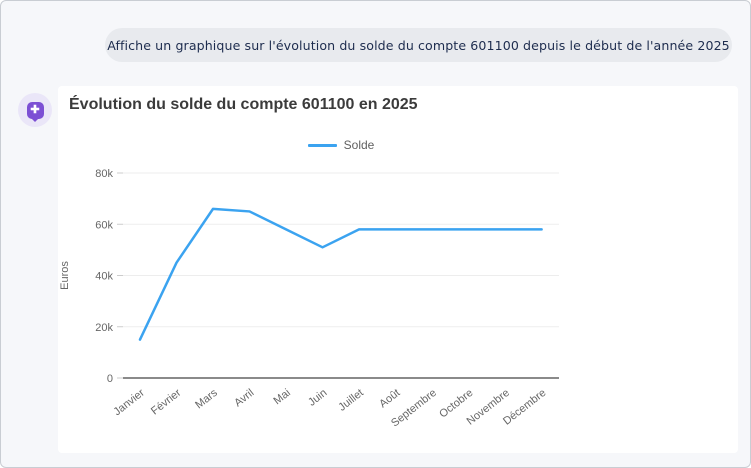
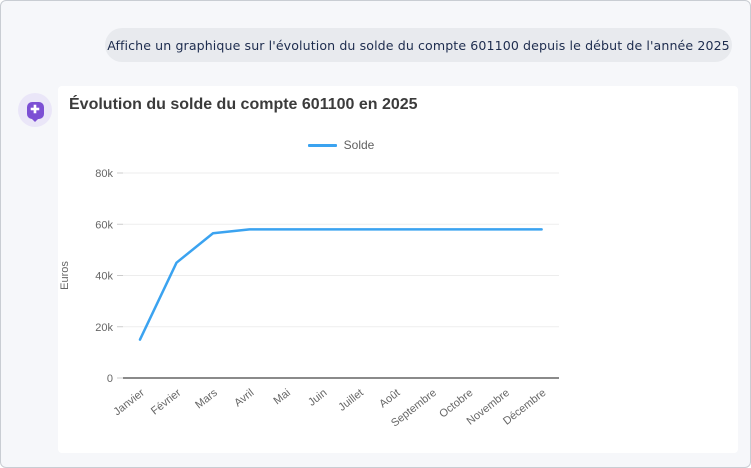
Mars: 66k -> 56k
Avril: 65k -> 58k
Juin: 51k -> 58k
